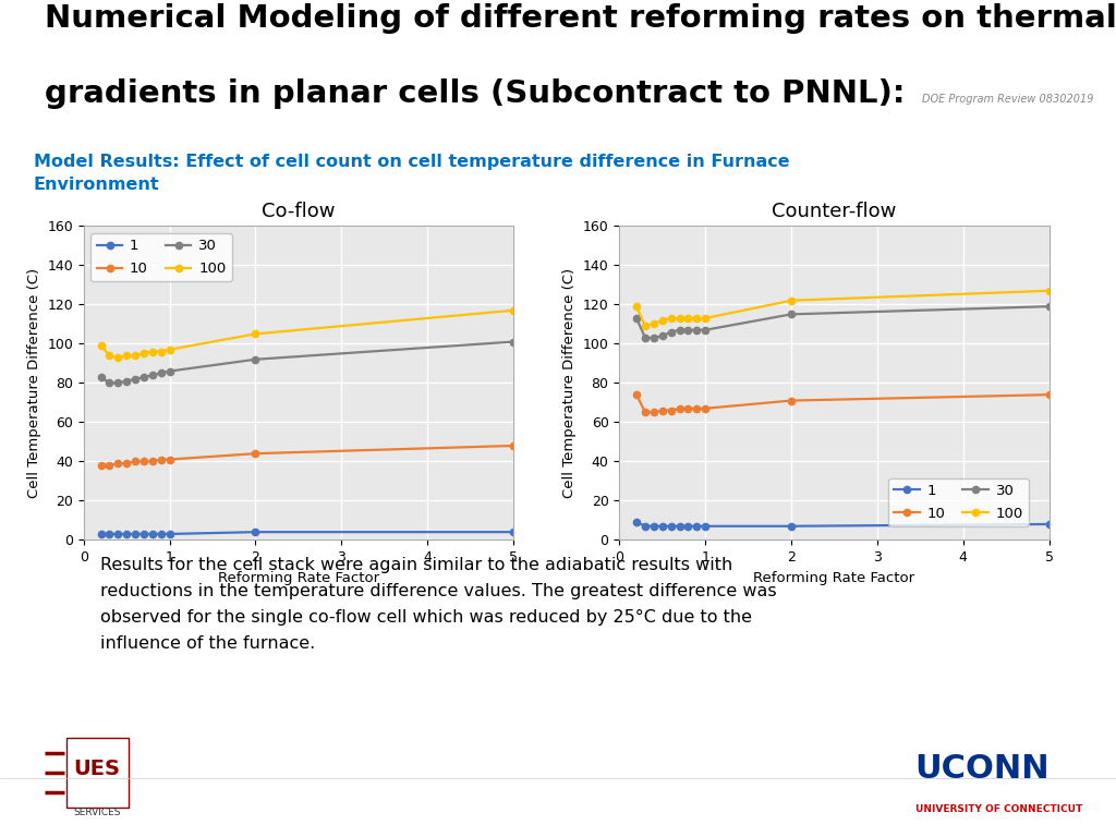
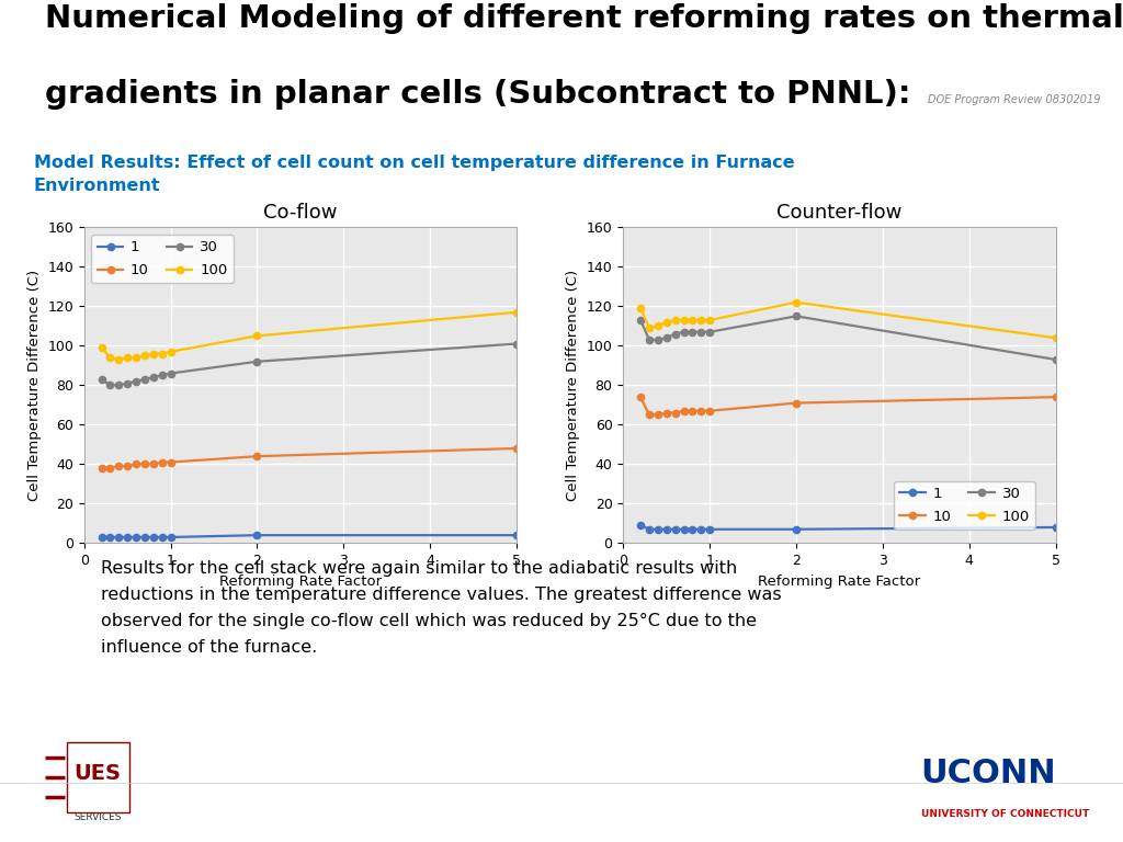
Counter-flow/30/5: 119 -> 93
Counter-flow/100/5: 127 -> 104
